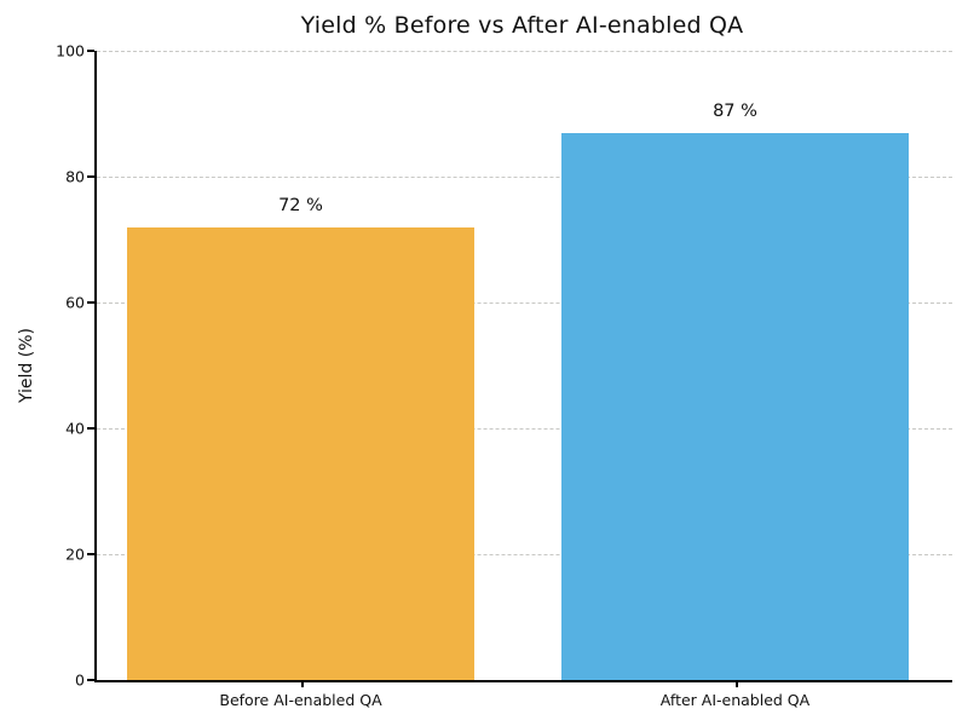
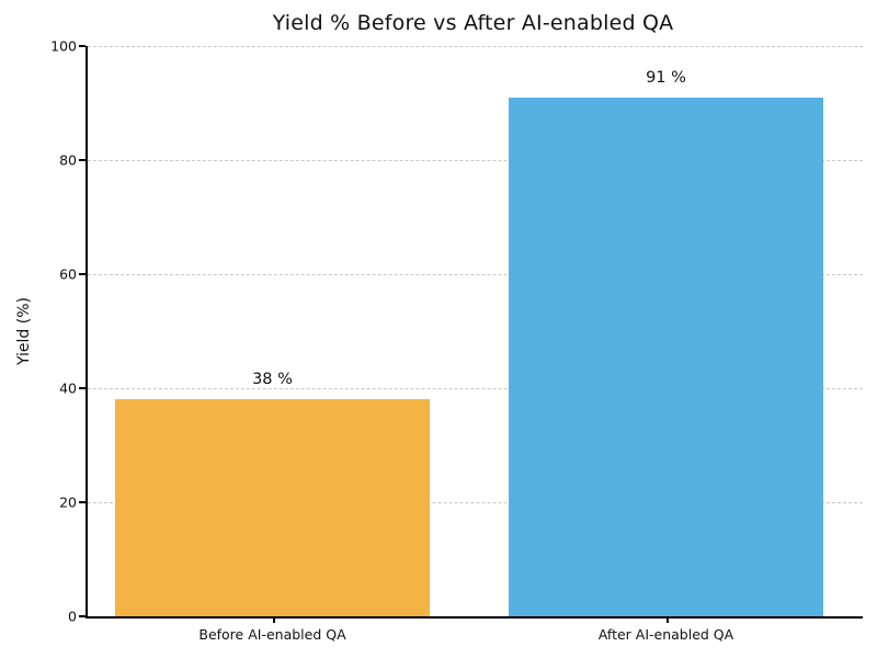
Before AI-enabled QA: 72 -> 38
After AI-enabled QA: 87 -> 91
